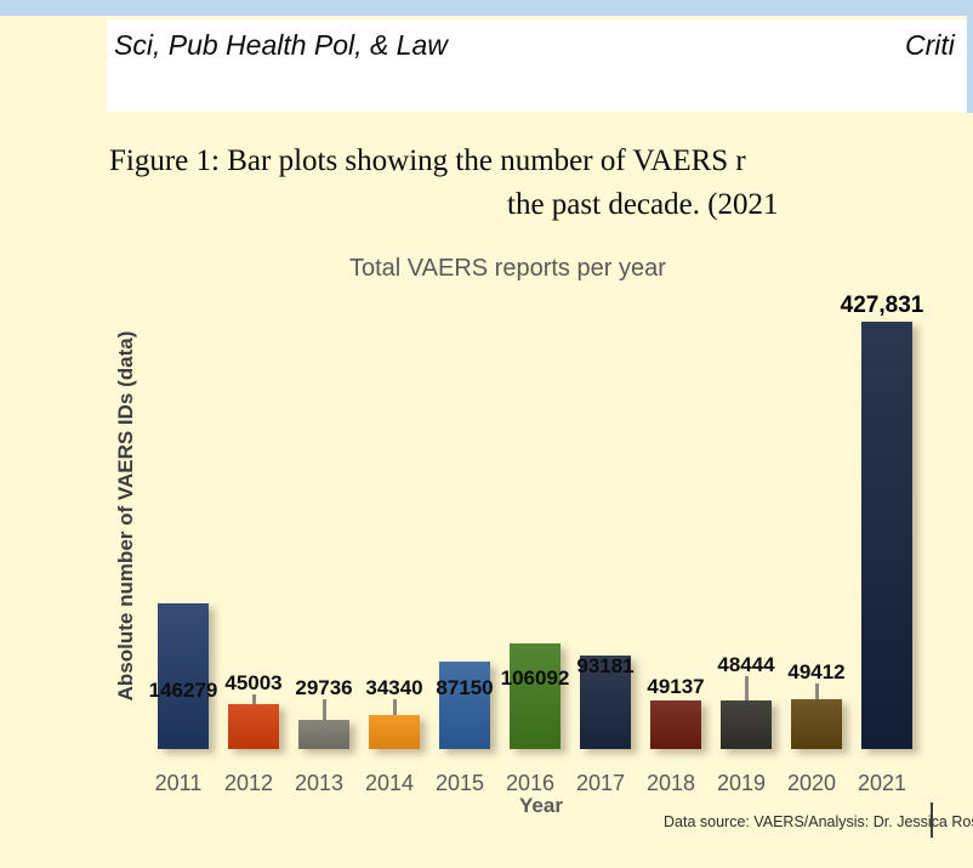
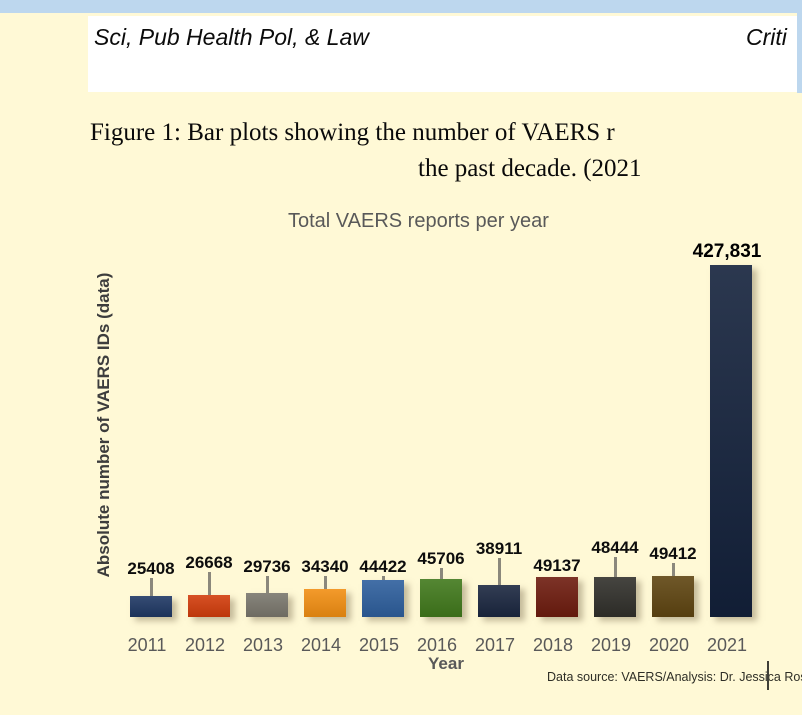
2011: 146279 -> 25408
2012: 45003 -> 26668
2015: 87150 -> 44422
2016: 106092 -> 45706
2017: 93181 -> 38911
